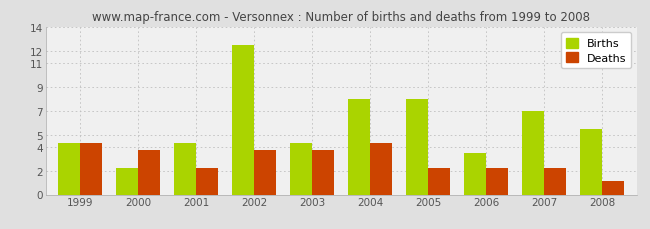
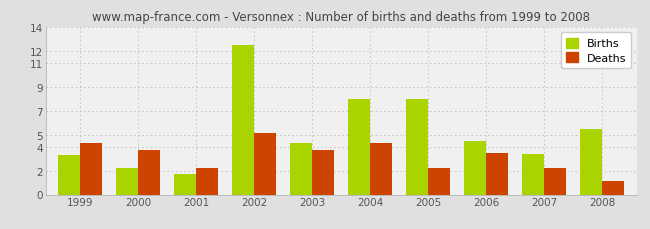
Births/1999: 4.3 -> 3.3
Births/2001: 4.3 -> 1.7
Deaths/2002: 3.7 -> 5.1
Births/2006: 3.5 -> 4.5
Deaths/2006: 2.2 -> 3.5
Births/2007: 7.0 -> 3.4
